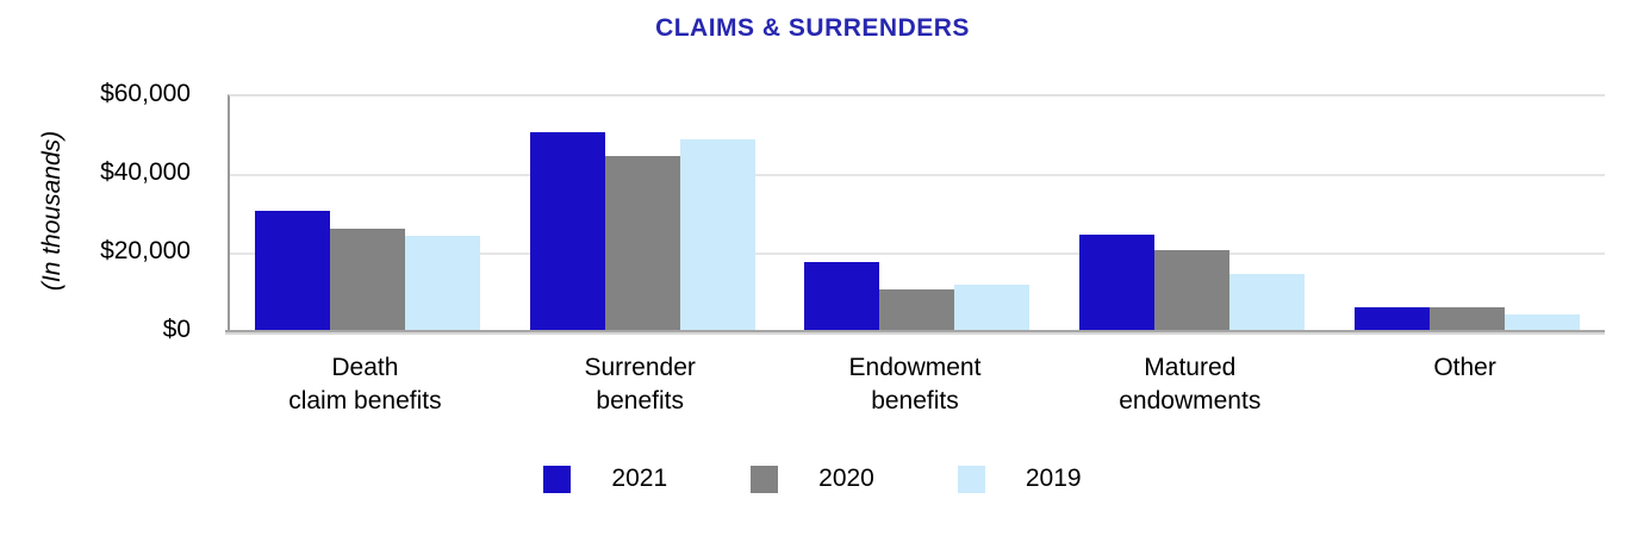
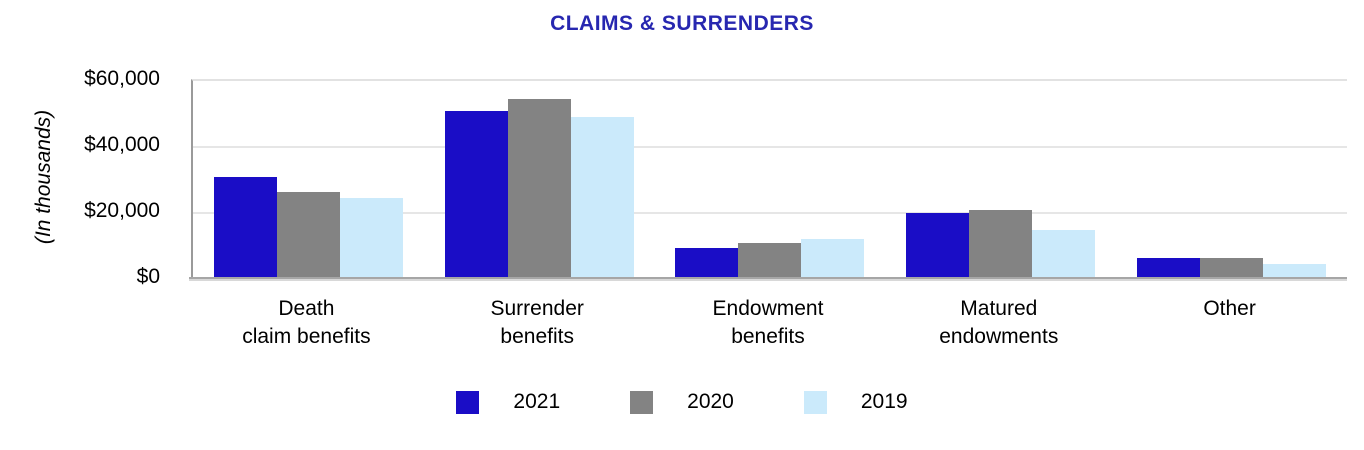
2020/Surrender benefits: $45000 -> $54000
2021/Endowment benefits: $18000 -> $10000
2021/Matured endowments: $25000 -> $20000
